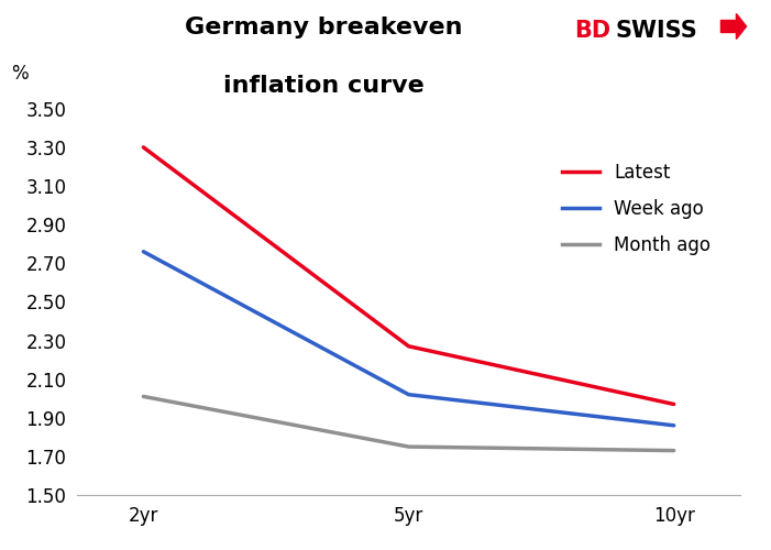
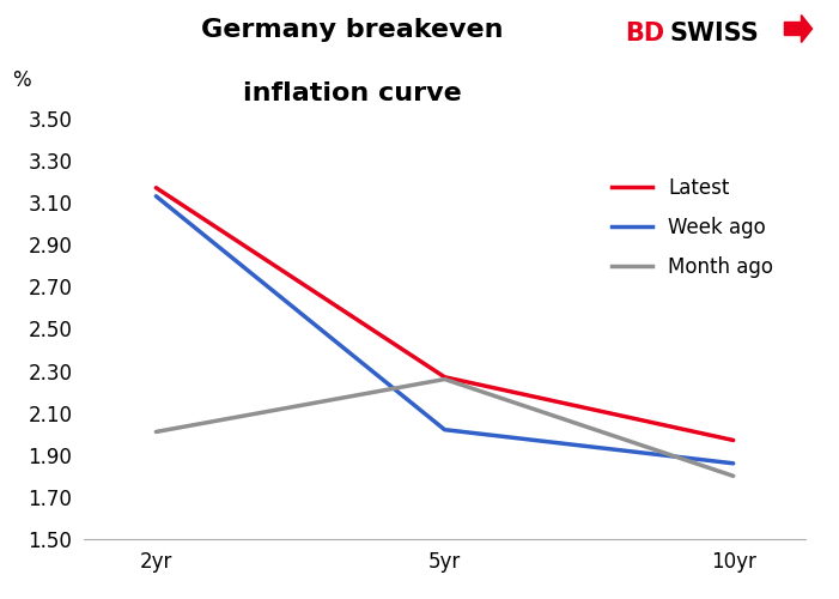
Latest/2yr: 3.30 -> 3.17
Week ago/2yr: 2.76 -> 3.13
Month ago/5yr: 1.75 -> 2.26
Month ago/10yr: 1.73 -> 1.80
